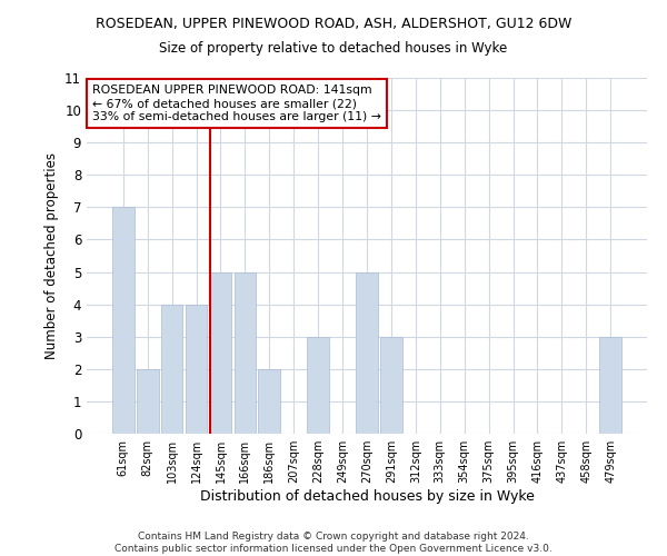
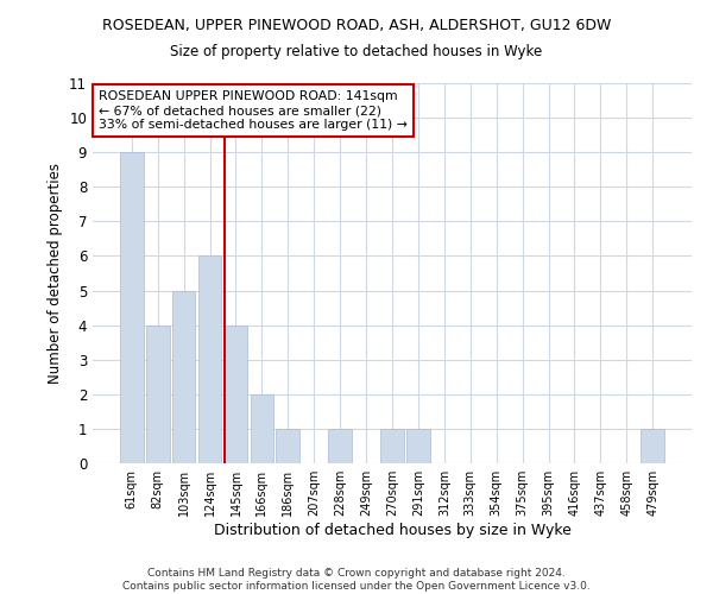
61sqm: 7 -> 9
82sqm: 2 -> 4
103sqm: 4 -> 5
124sqm: 4 -> 6
145sqm: 5 -> 4
166sqm: 5 -> 2
186sqm: 2 -> 1
228sqm: 3 -> 1
270sqm: 5 -> 1
291sqm: 3 -> 1
479sqm: 3 -> 1
